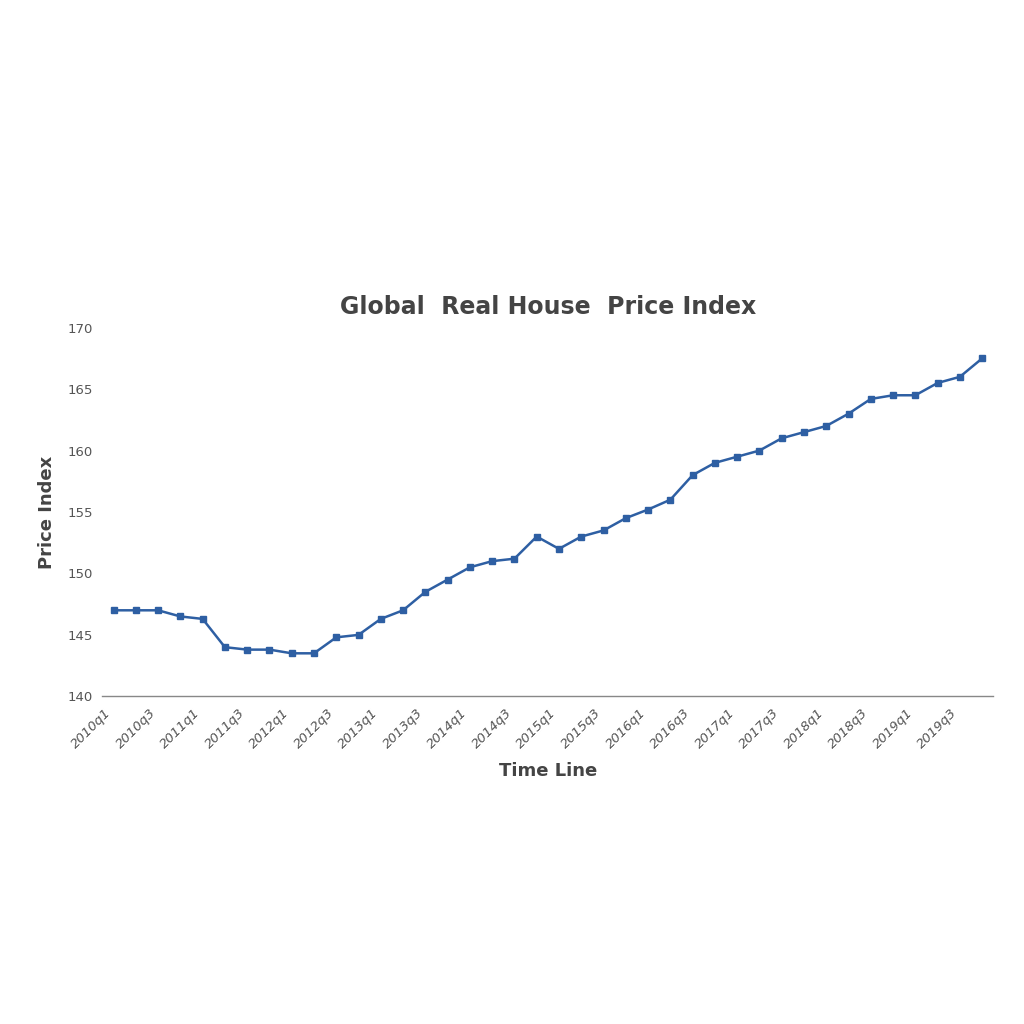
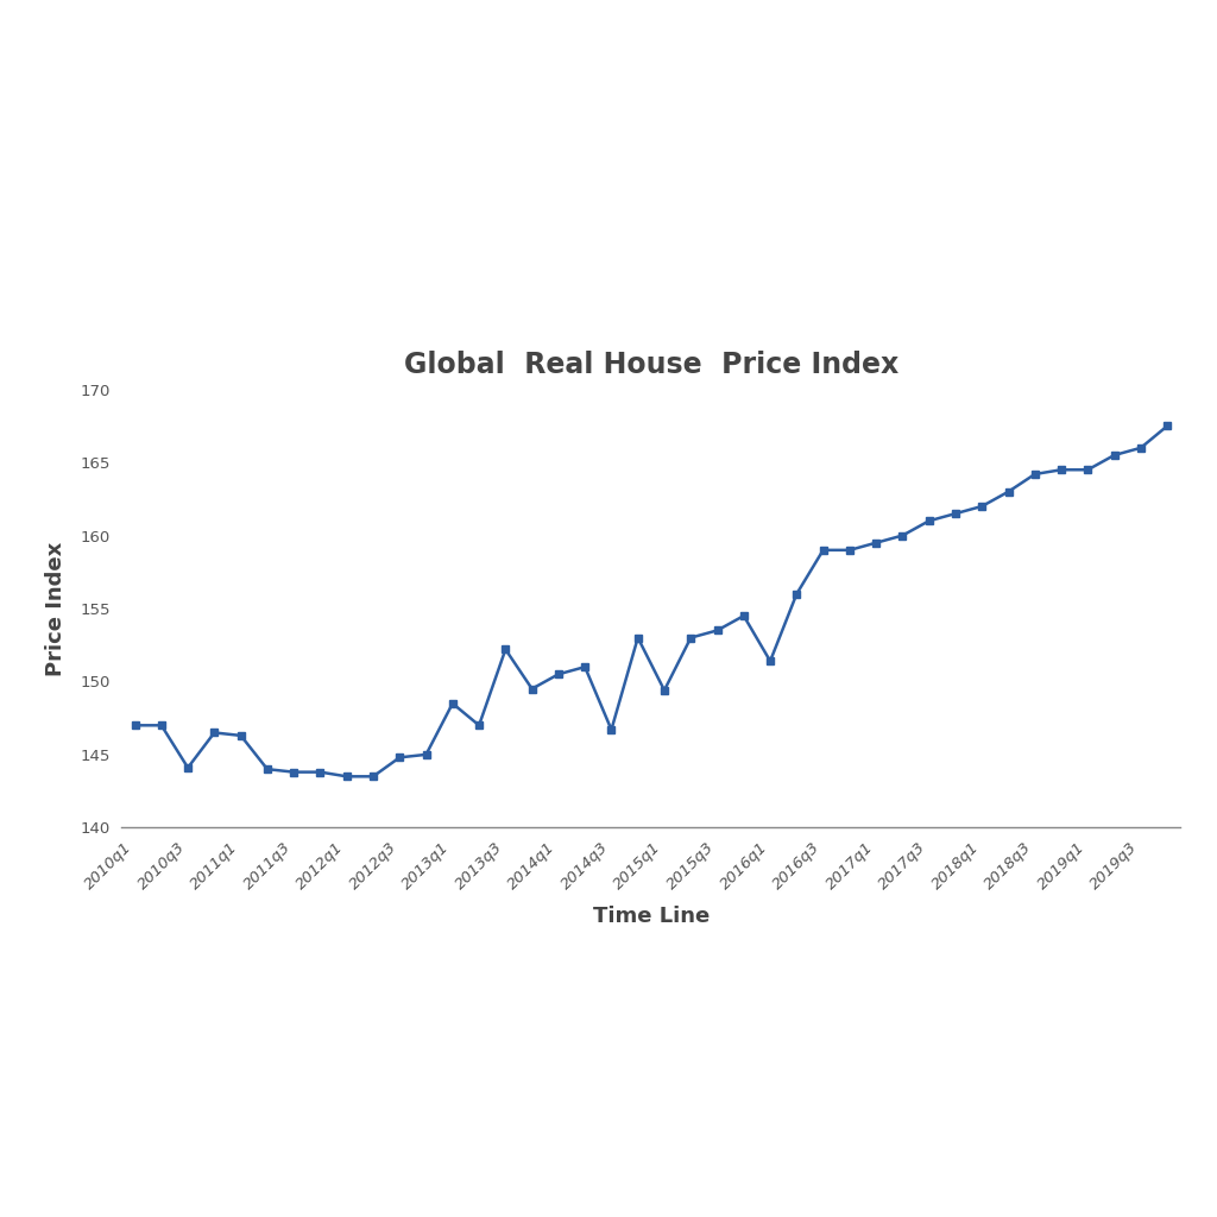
2010q3: 147.0 -> 144.1
2013q1: 146.3 -> 148.5
2013q3: 148.5 -> 152.2
2014q3: 151.2 -> 146.7
2015q1: 152.0 -> 149.4
2016q1: 155.2 -> 151.4
2016q3: 158.0 -> 159.0
